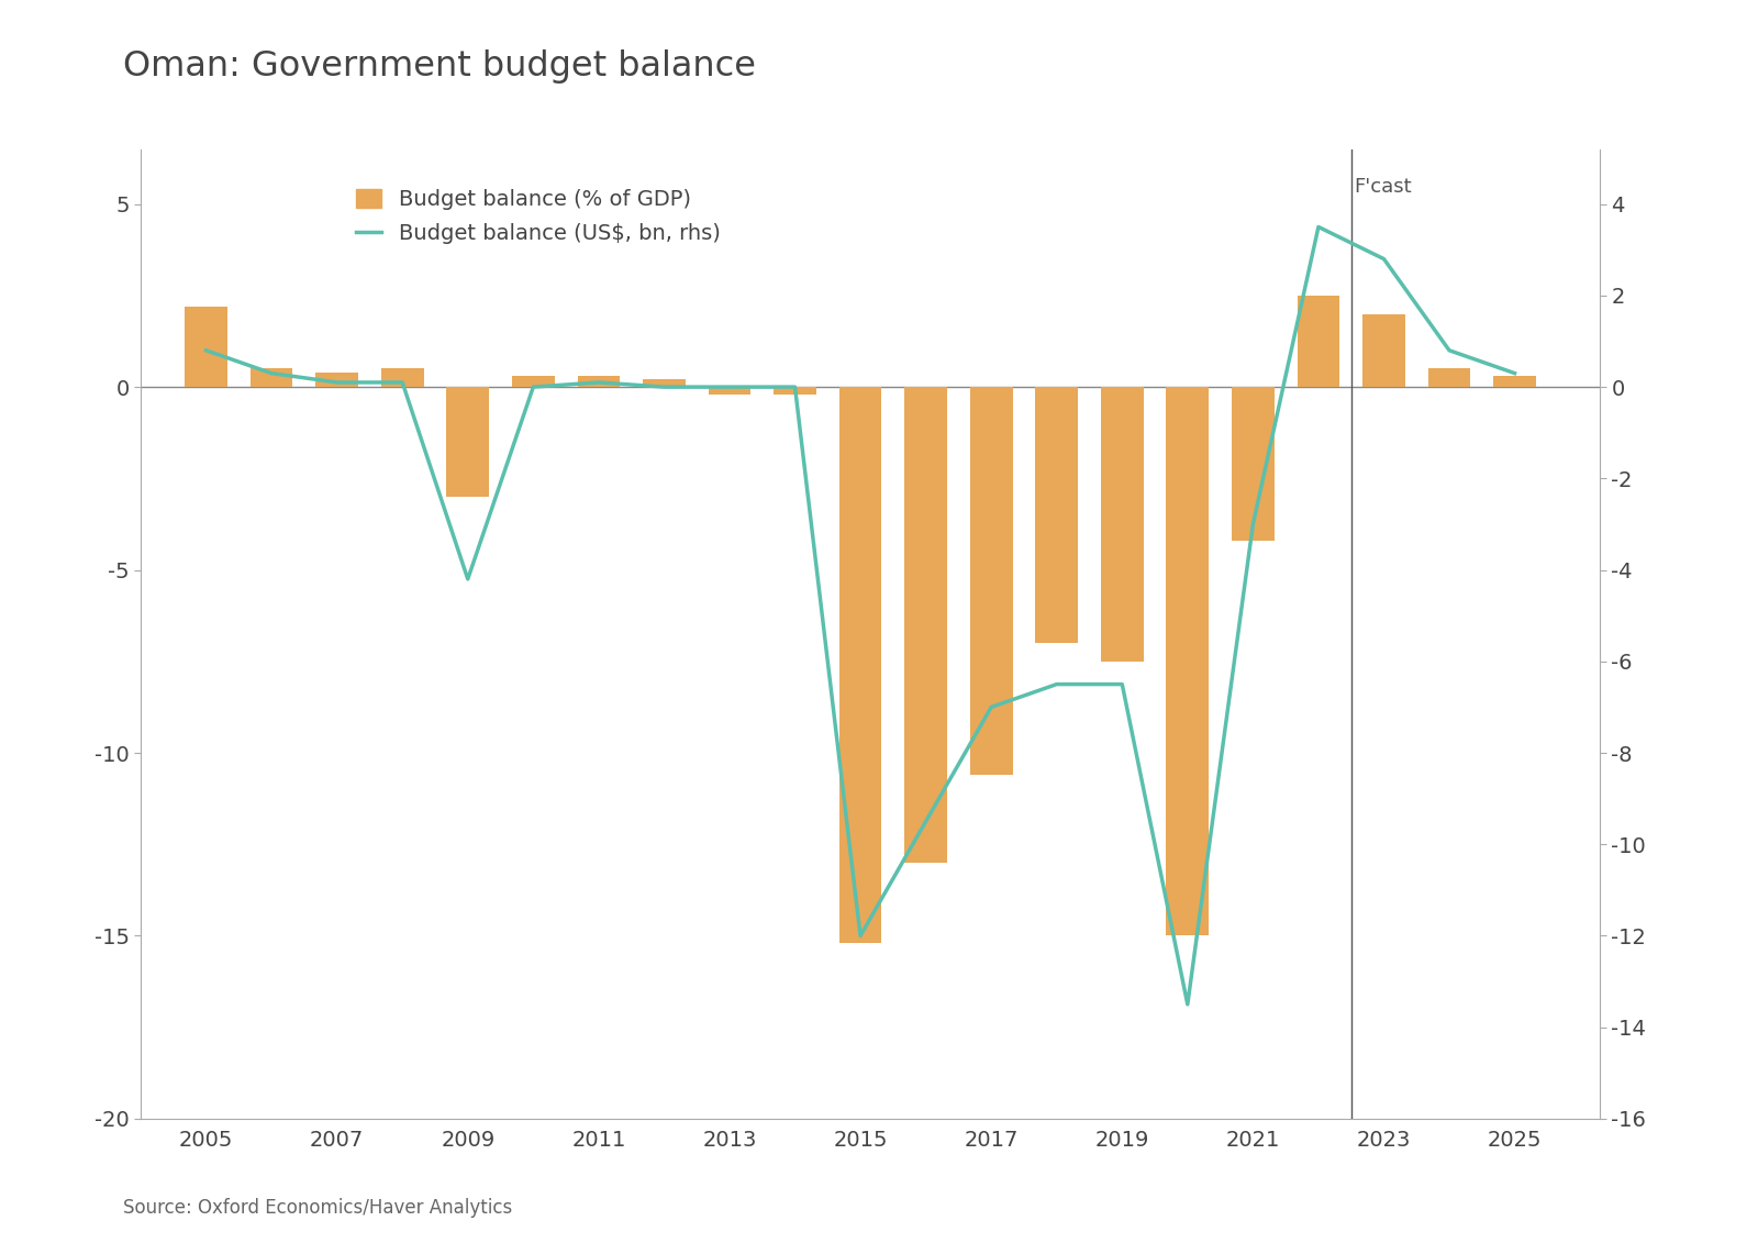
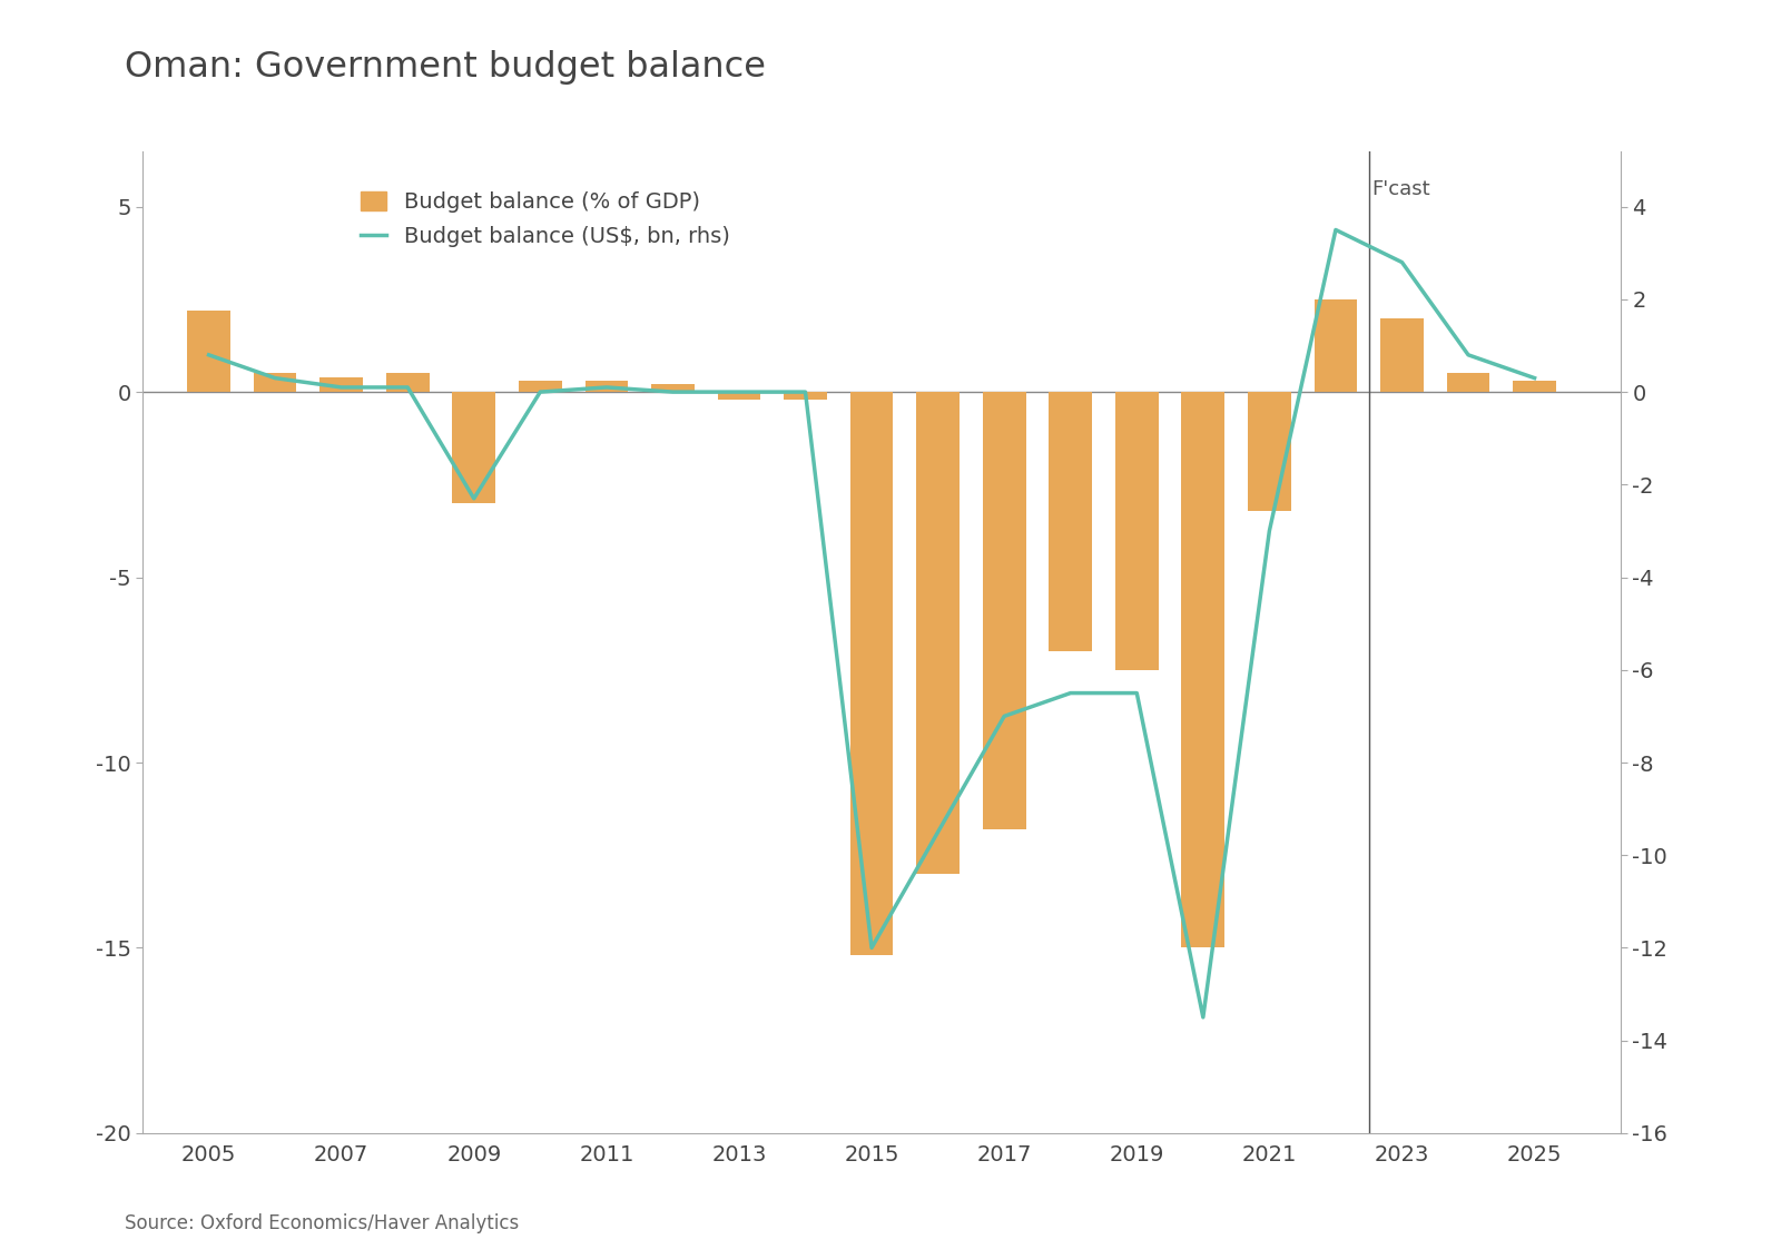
Budget balance (US$, bn, rhs)/2009: -4.2 -> -2.3
Budget balance (% of GDP)/2017: -10.6 -> -11.8
Budget balance (% of GDP)/2021: -4.2 -> -3.2
